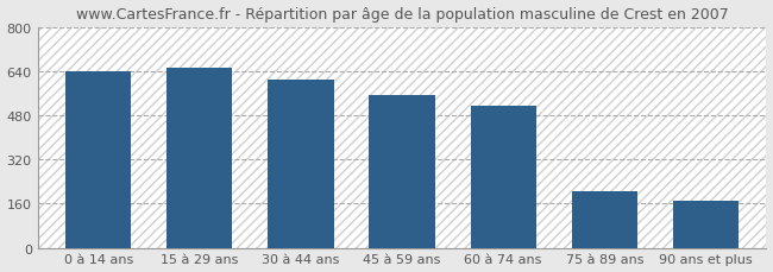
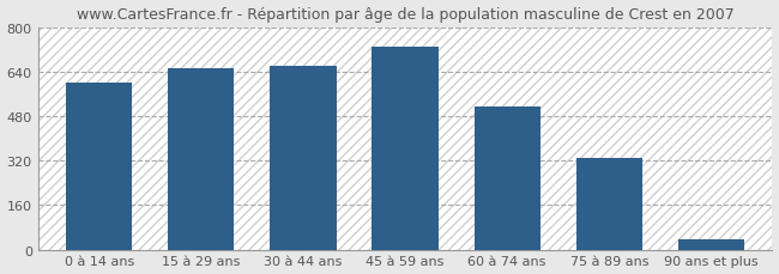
0 à 14 ans: 640 -> 600
30 à 44 ans: 610 -> 660
45 à 59 ans: 555 -> 730
75 à 89 ans: 205 -> 330
90 ans et plus: 170 -> 35
